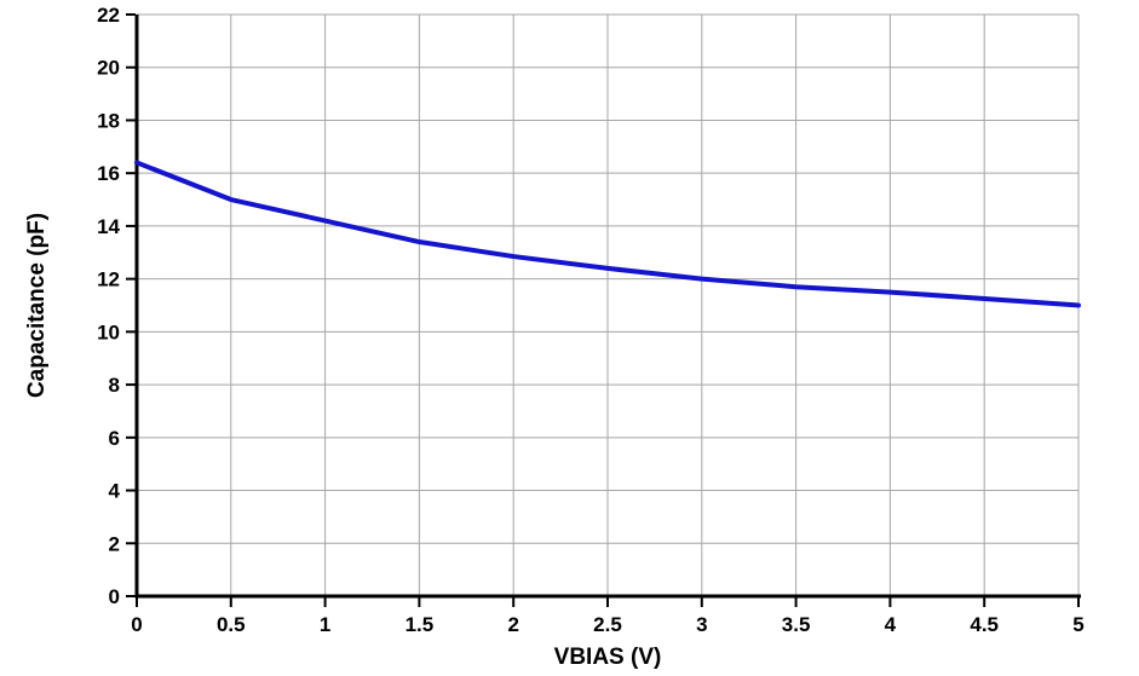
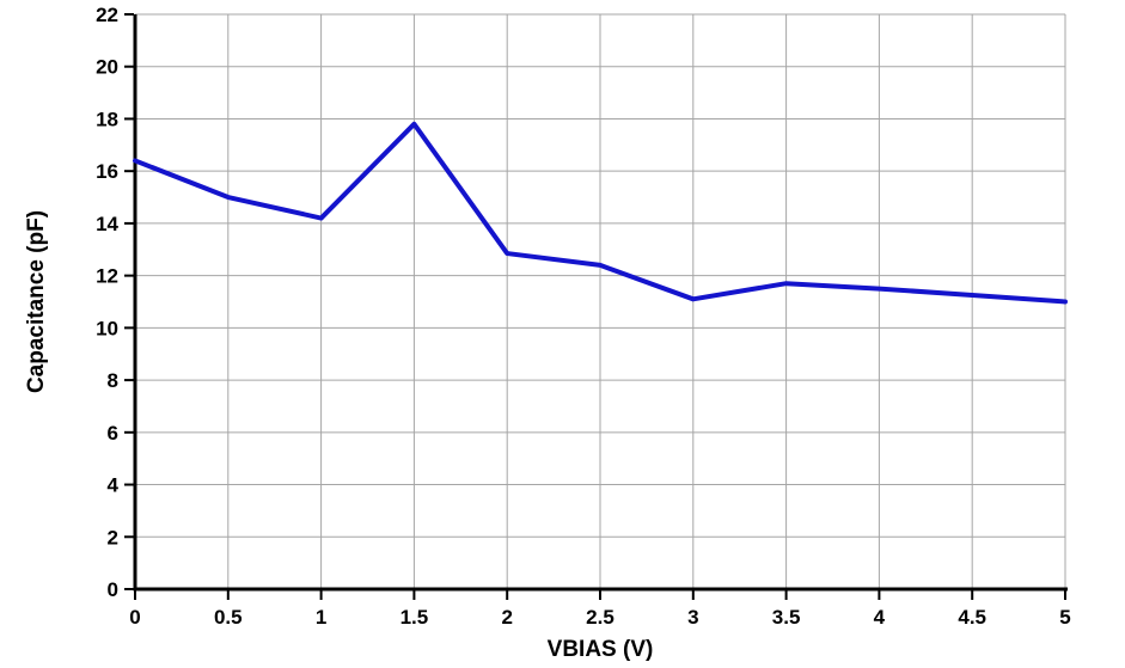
1.5: 13.4 -> 17.8
3: 12.0 -> 11.1
